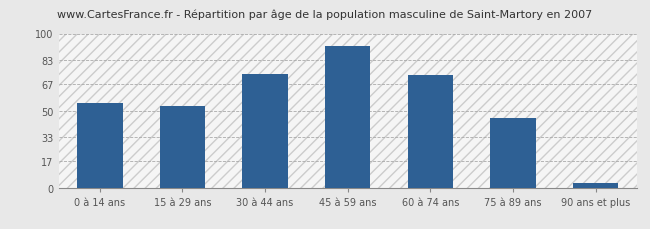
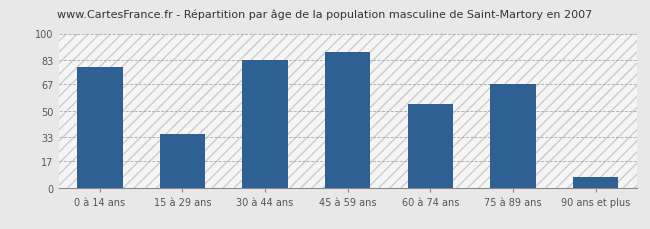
0 à 14 ans: 55 -> 78
15 à 29 ans: 53 -> 35
30 à 44 ans: 74 -> 83
45 à 59 ans: 92 -> 88
60 à 74 ans: 73 -> 54
75 à 89 ans: 45 -> 67
90 ans et plus: 3 -> 7
